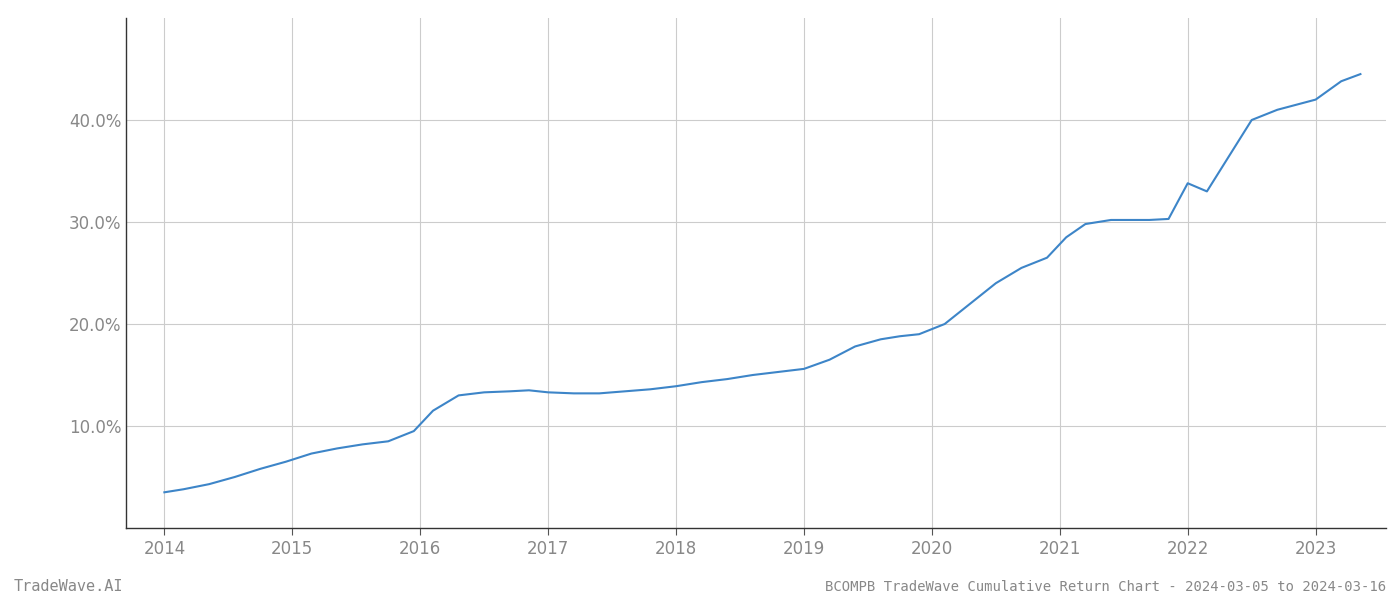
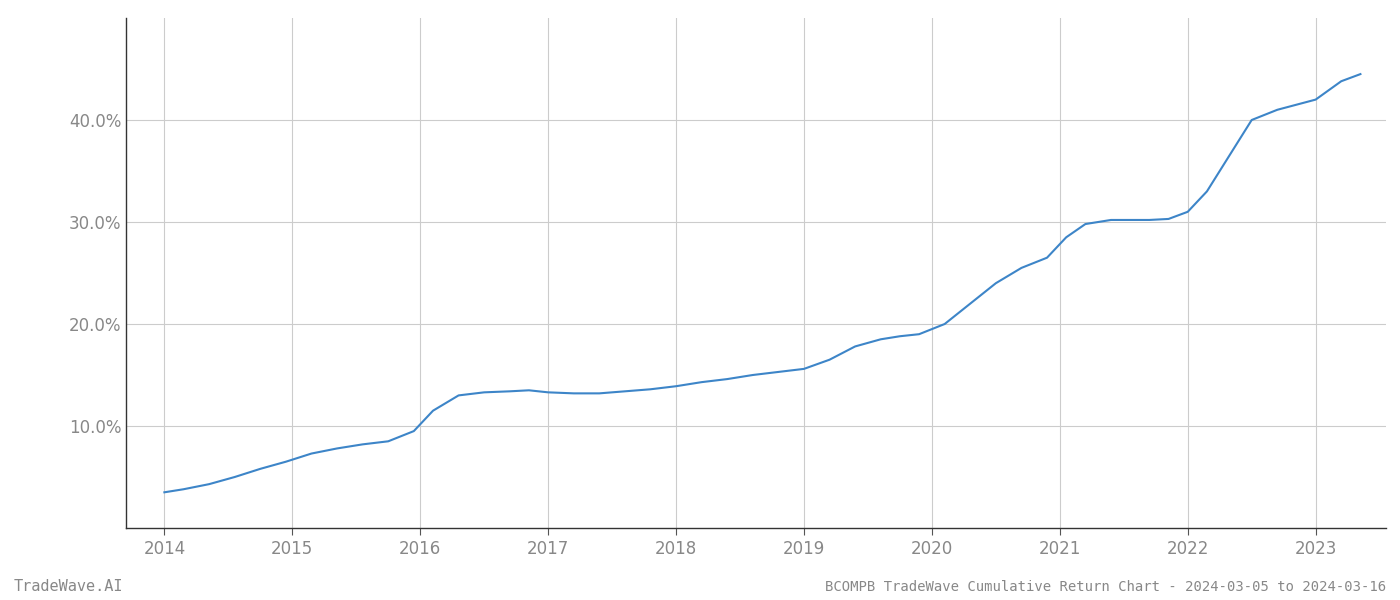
2022: 33.8% -> 31.0%
